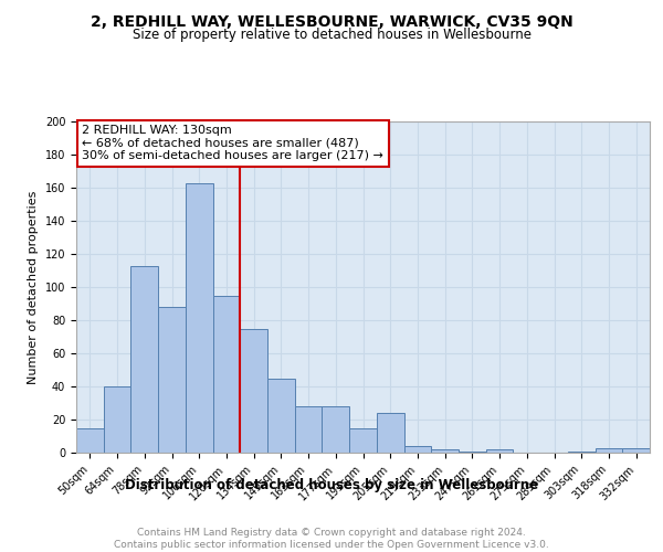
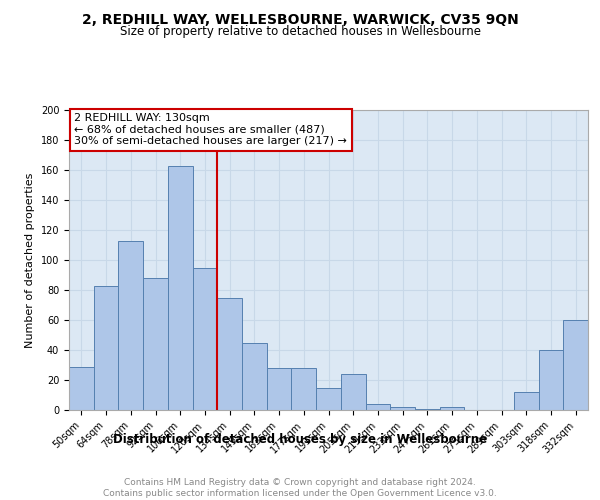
50sqm: 15 -> 29
64sqm: 40 -> 83
303sqm: 1 -> 12
318sqm: 3 -> 40
332sqm: 3 -> 60
